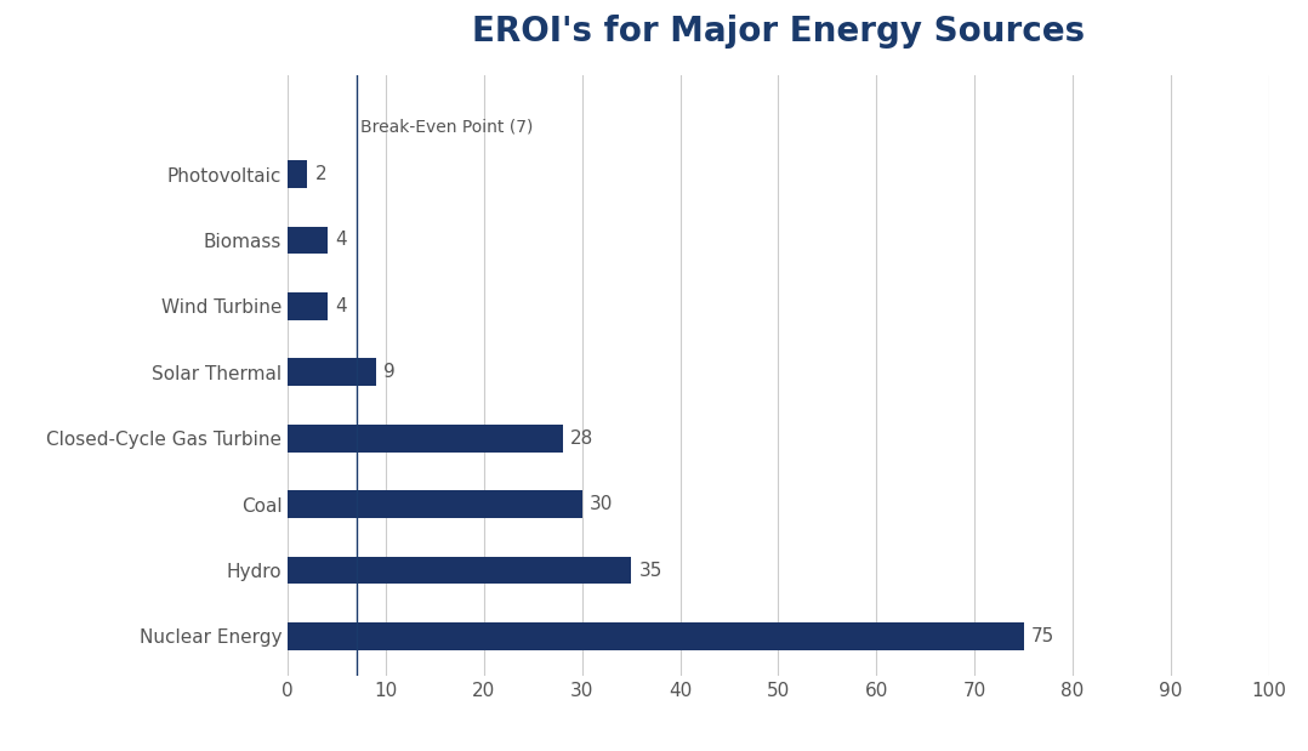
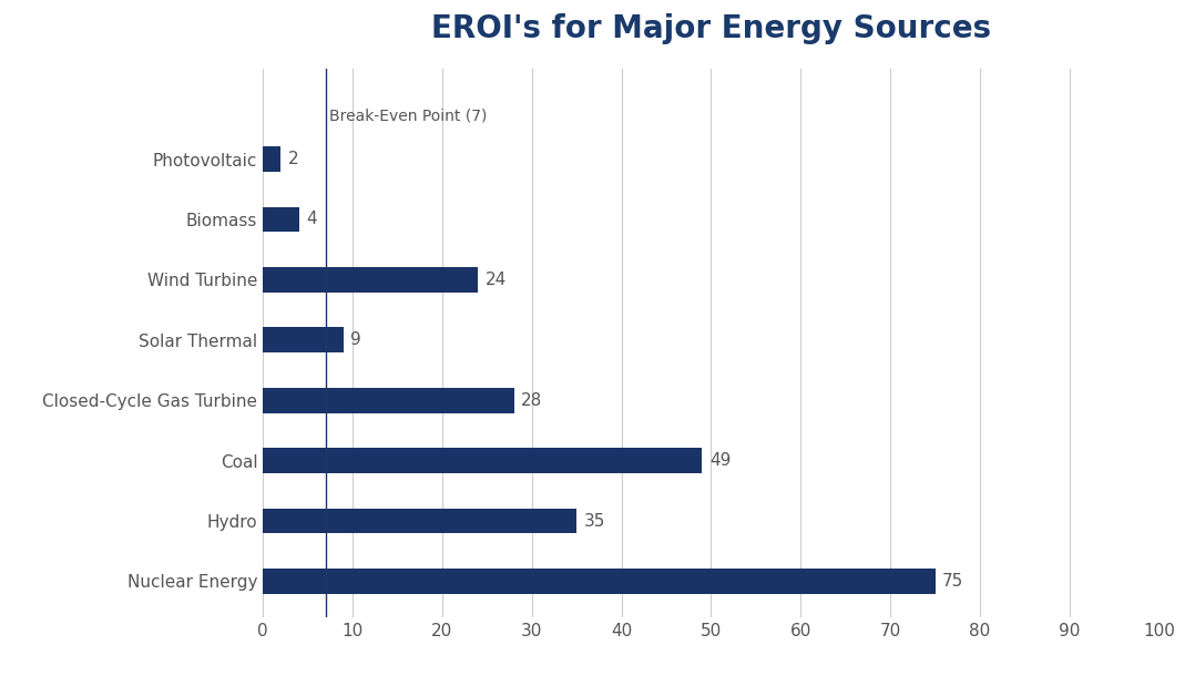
Wind Turbine: 4 -> 24
Coal: 30 -> 49
